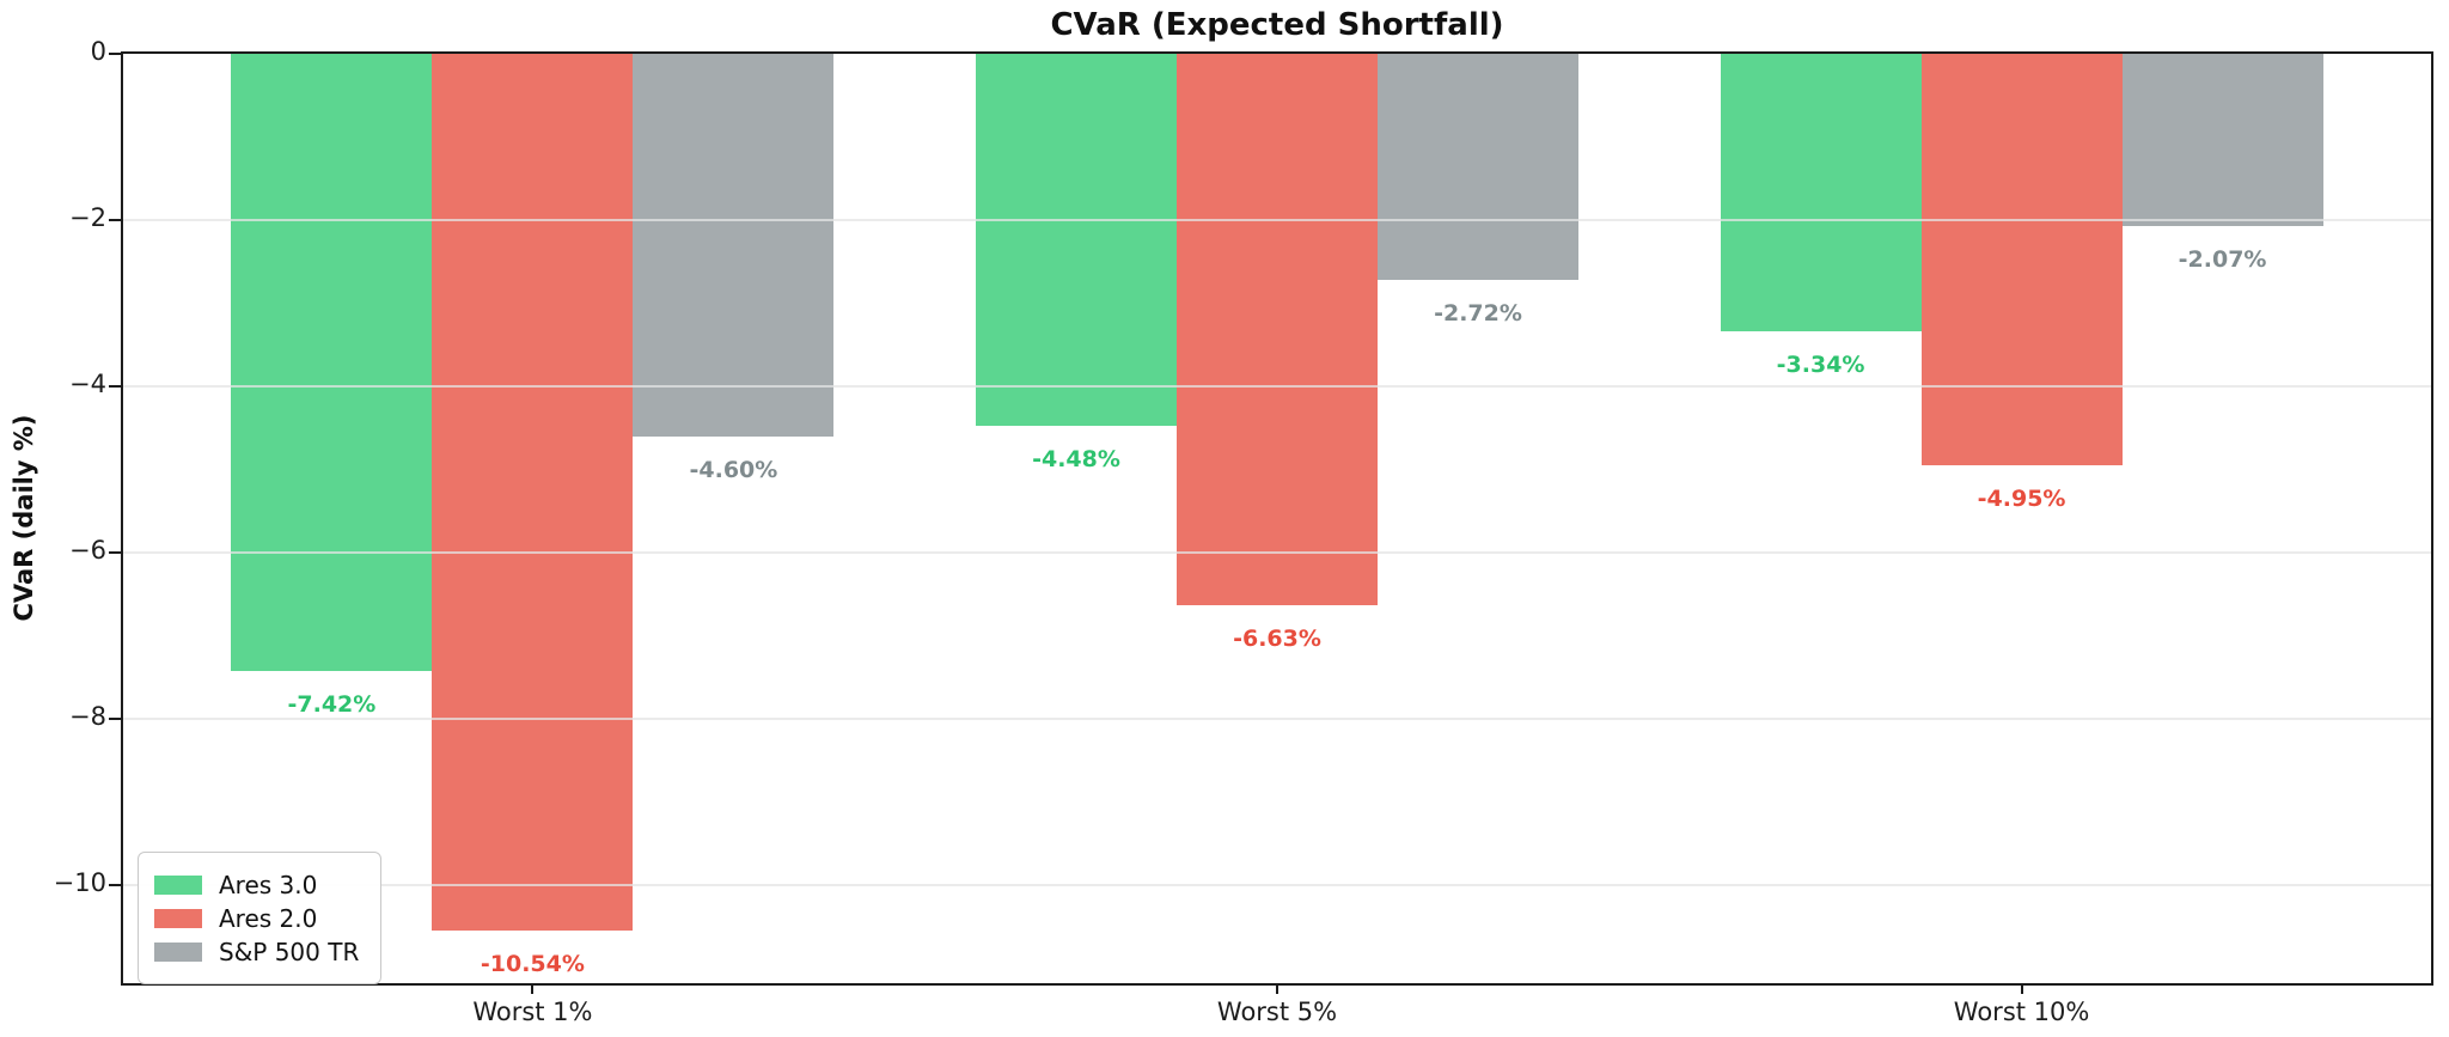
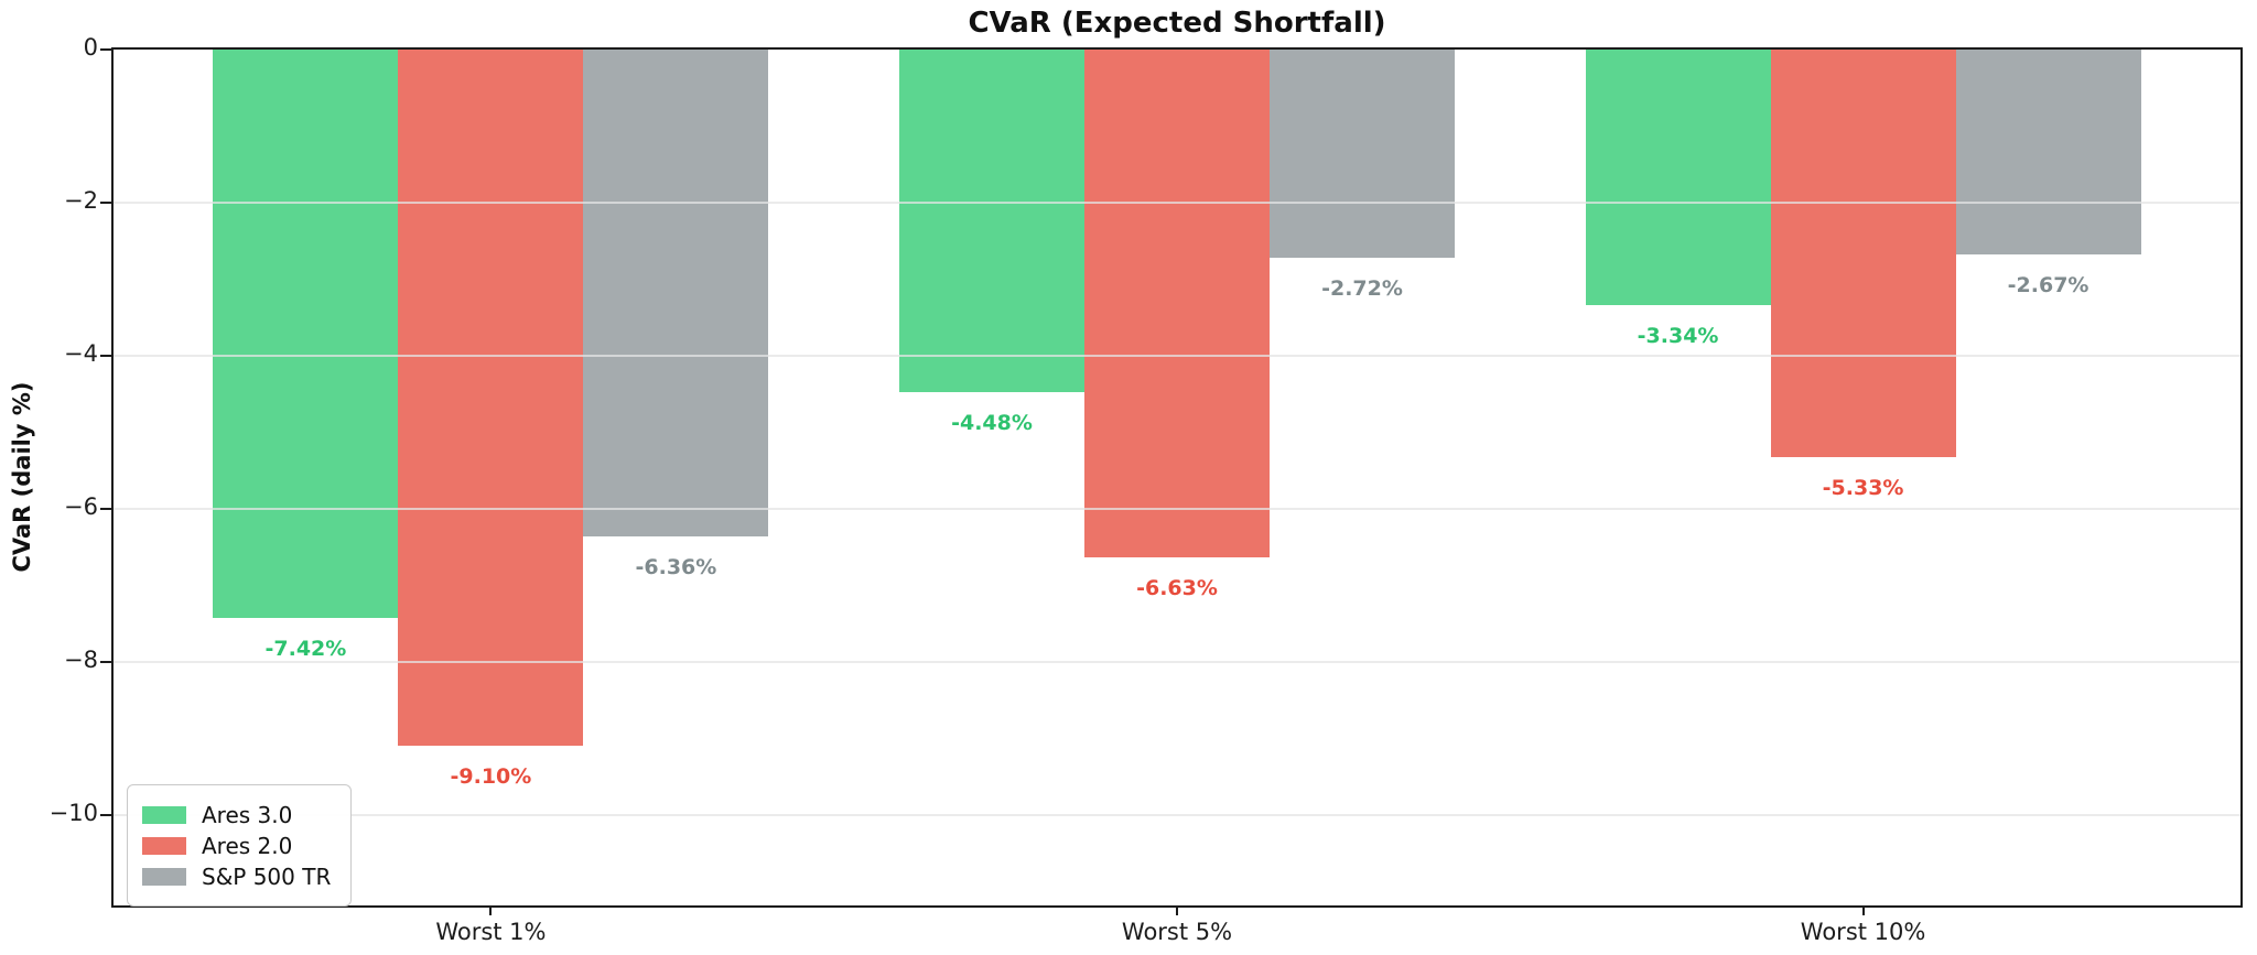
Ares 2.0/Worst 1%: -10.54% -> -9.10%
S&P 500 TR/Worst 1%: -4.60% -> -6.36%
Ares 2.0/Worst 10%: -4.95% -> -5.33%
S&P 500 TR/Worst 10%: -2.07% -> -2.67%
